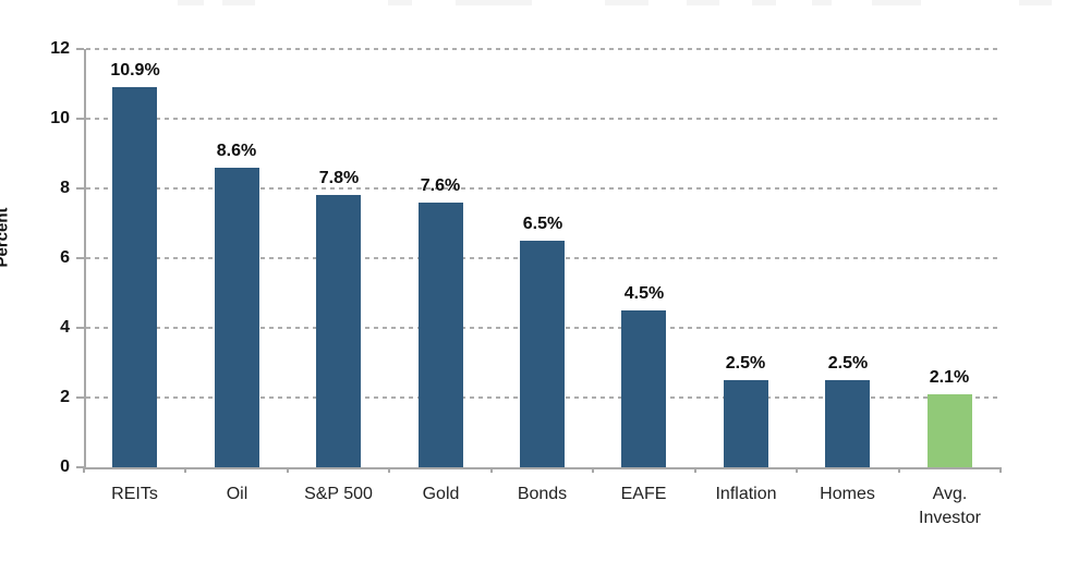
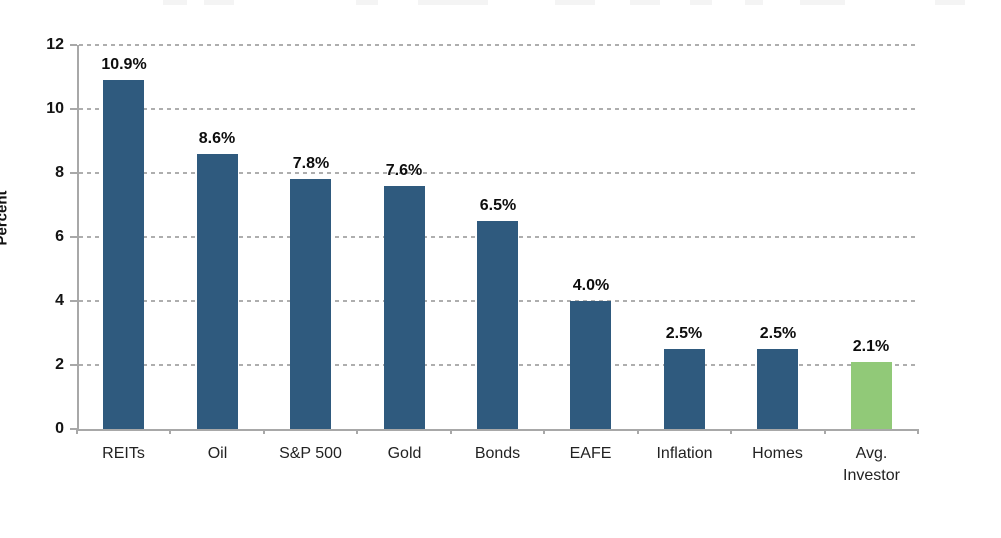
EAFE: 4.5% -> 4.0%
